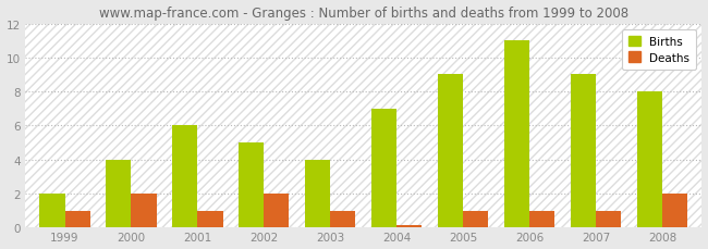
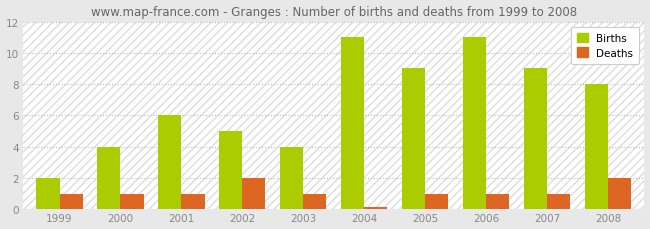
Deaths/2000: 2.0 -> 1.0
Births/2004: 7 -> 11
